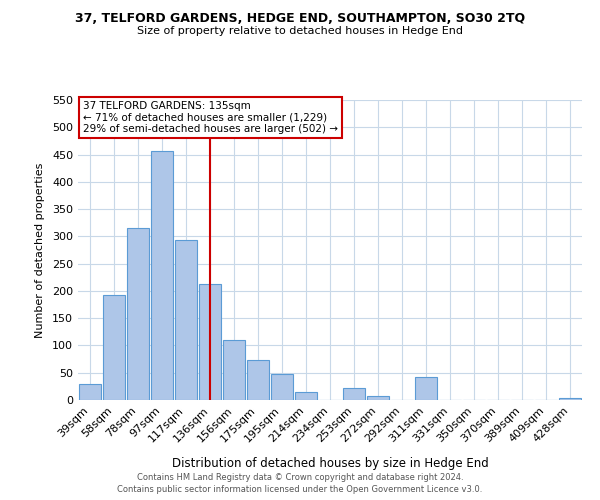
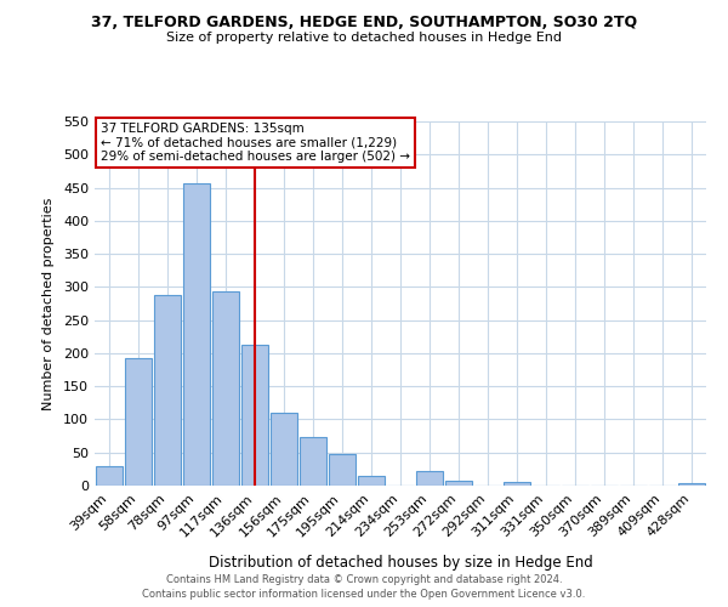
78sqm: 316 -> 287
311sqm: 42 -> 5
